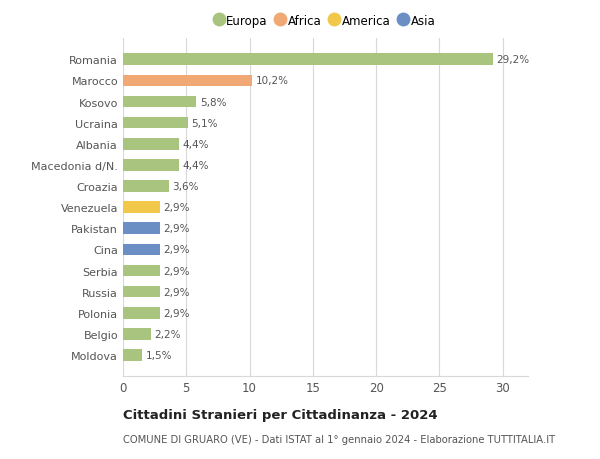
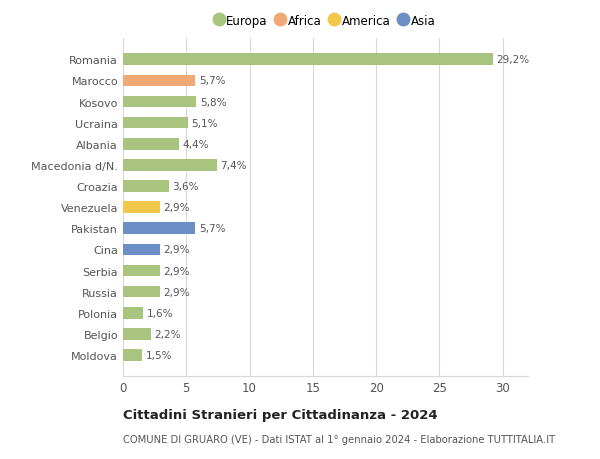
Marocco: 10,2% -> 5,7%
Macedonia d/N.: 4,4% -> 7,4%
Pakistan: 2,9% -> 5,7%
Polonia: 2,9% -> 1,6%
